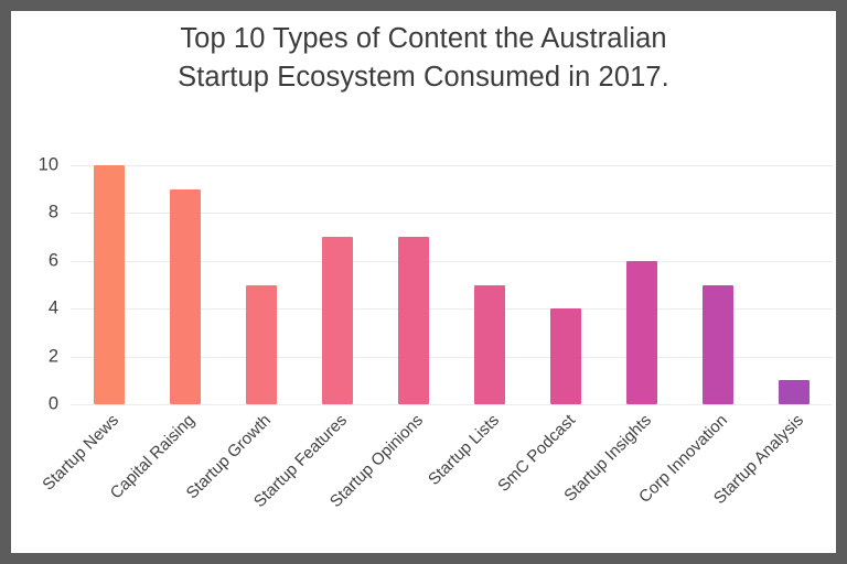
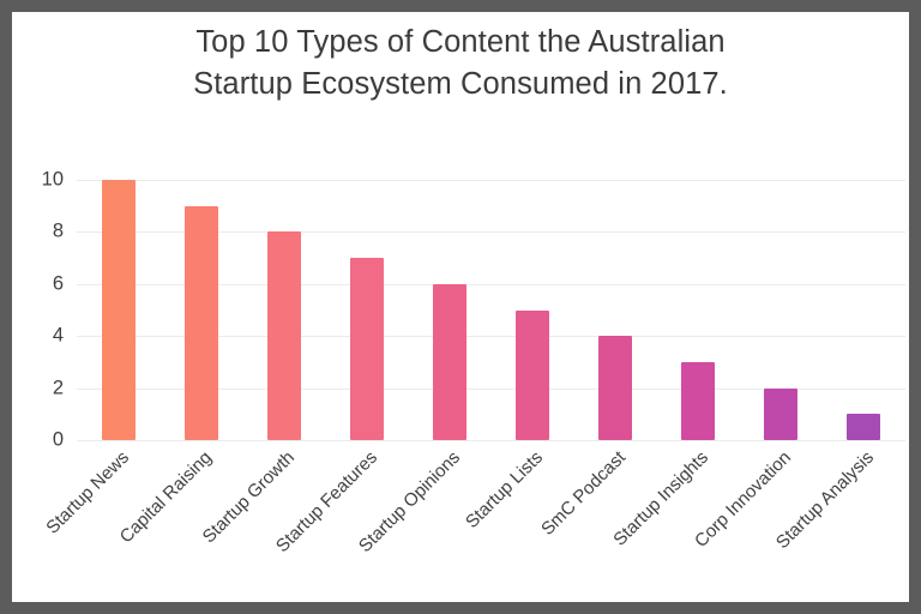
Startup Growth: 5 -> 8
Startup Opinions: 7 -> 6
Startup Insights: 6 -> 3
Corp Innovation: 5 -> 2
